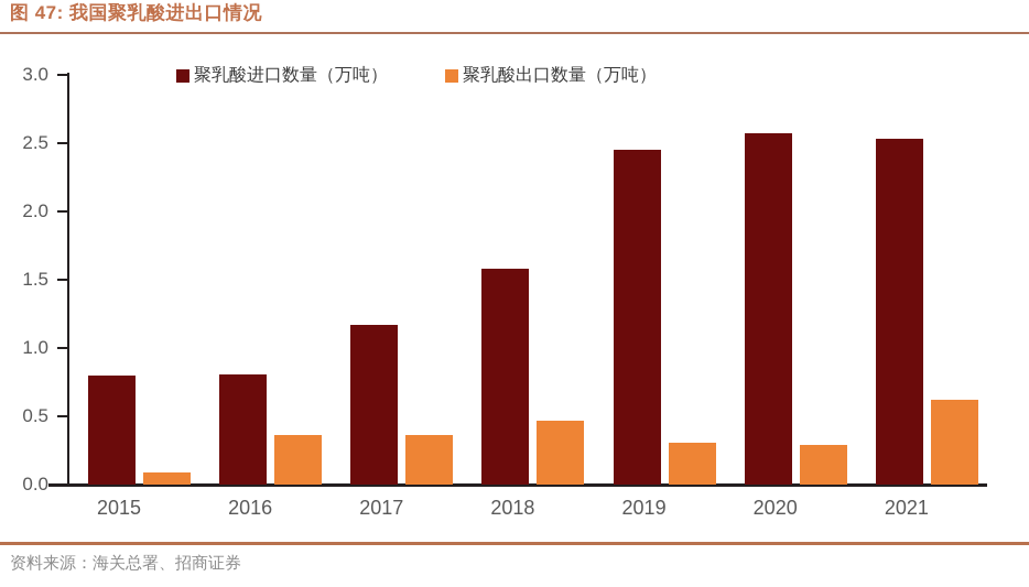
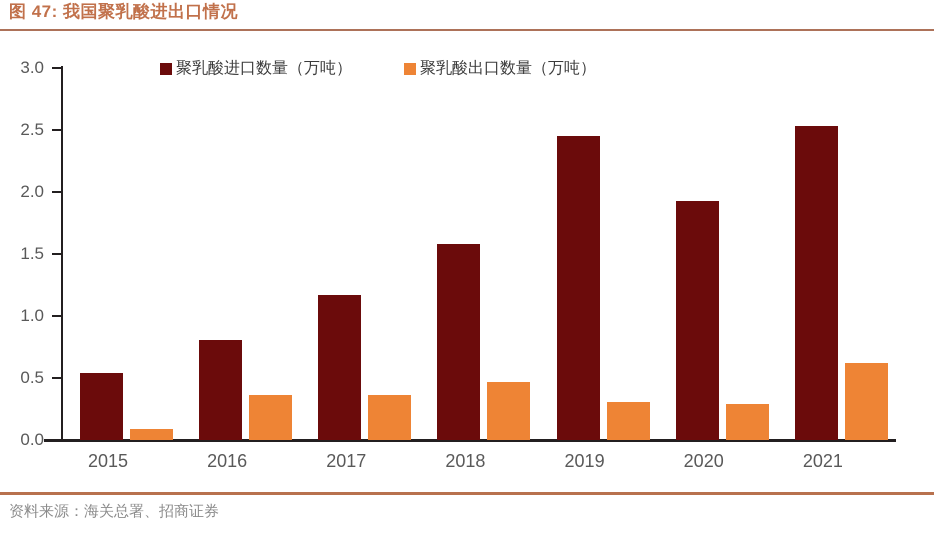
聚乳酸进口数量（万吨）/2015: 0.80 -> 0.54
聚乳酸进口数量（万吨）/2020: 2.57 -> 1.93
